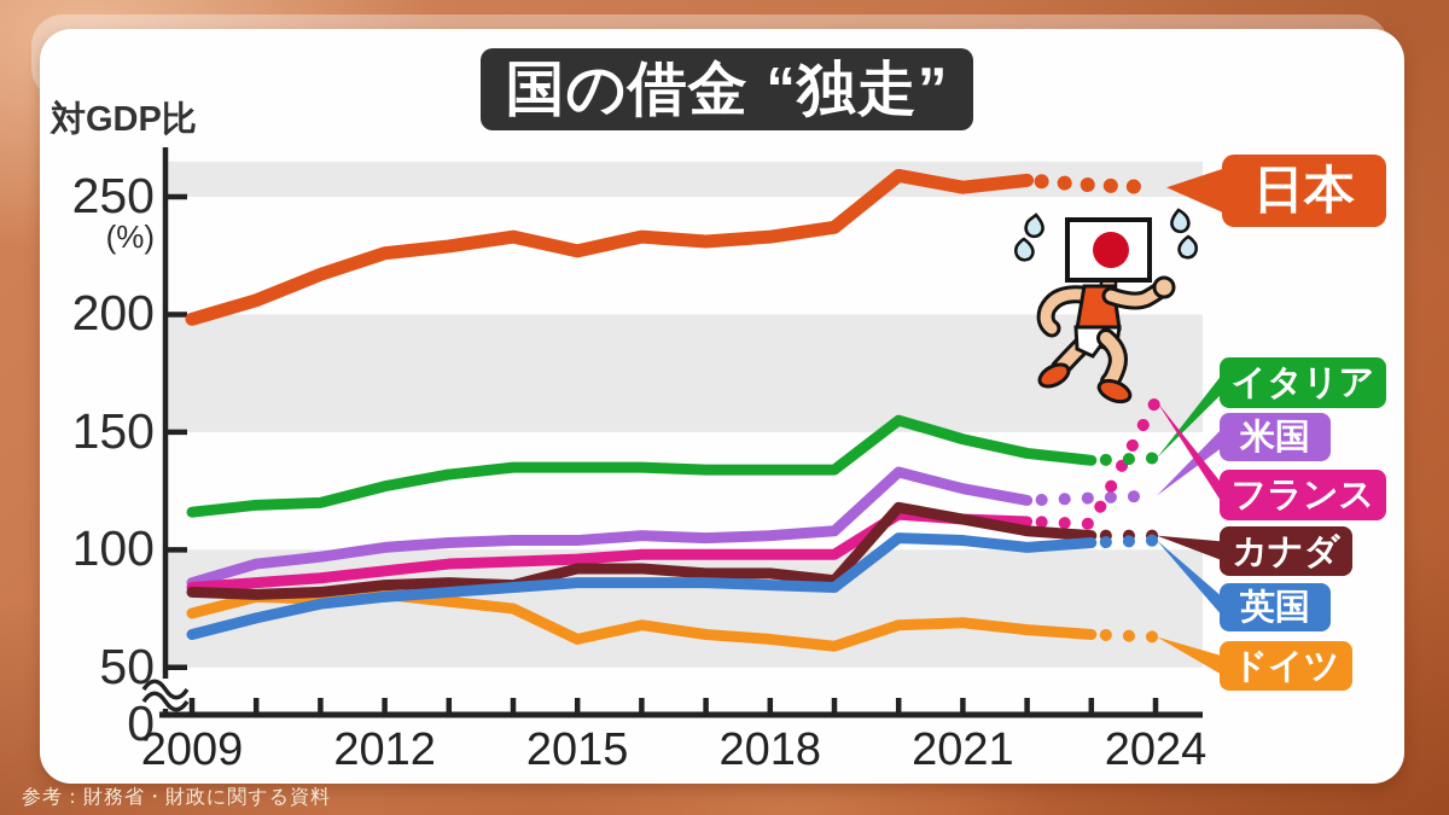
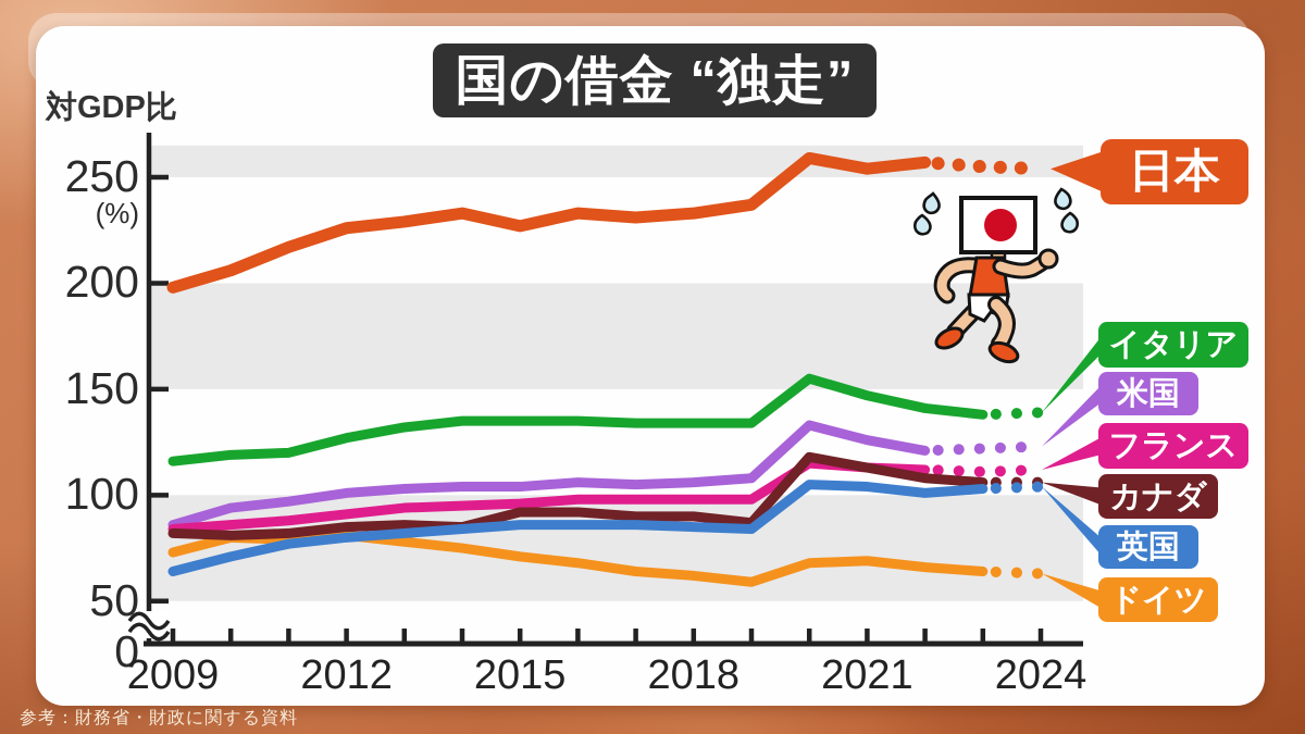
ドイツ/2015: 62 -> 71
フランス/2024: 163 -> 112
